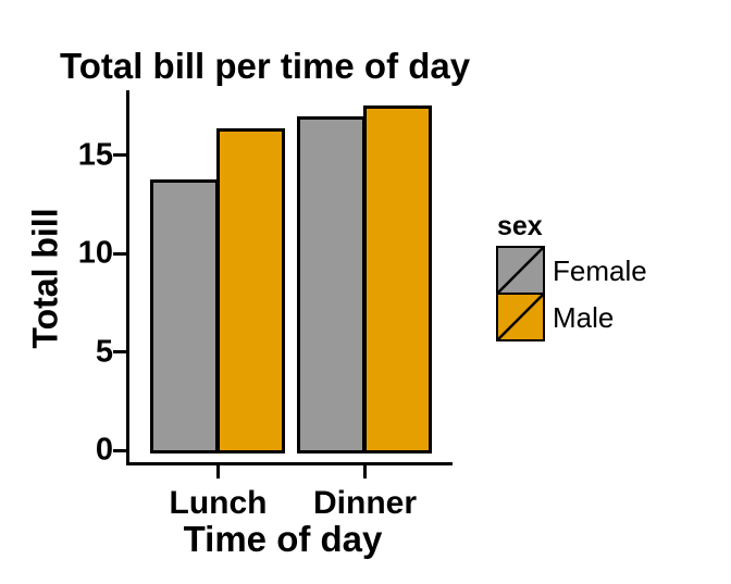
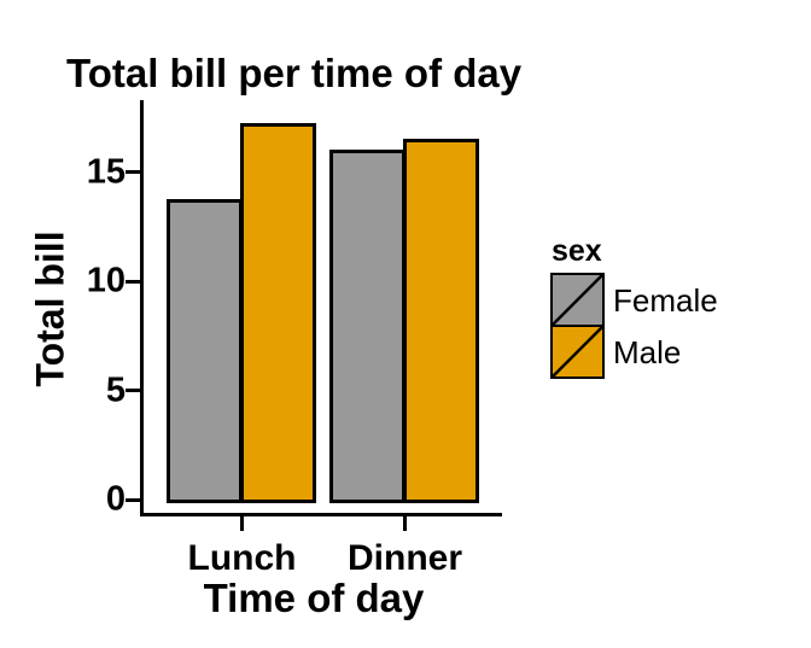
Male/Lunch: 16.2 -> 17.1
Female/Dinner: 16.8 -> 15.9
Male/Dinner: 17.4 -> 16.4
